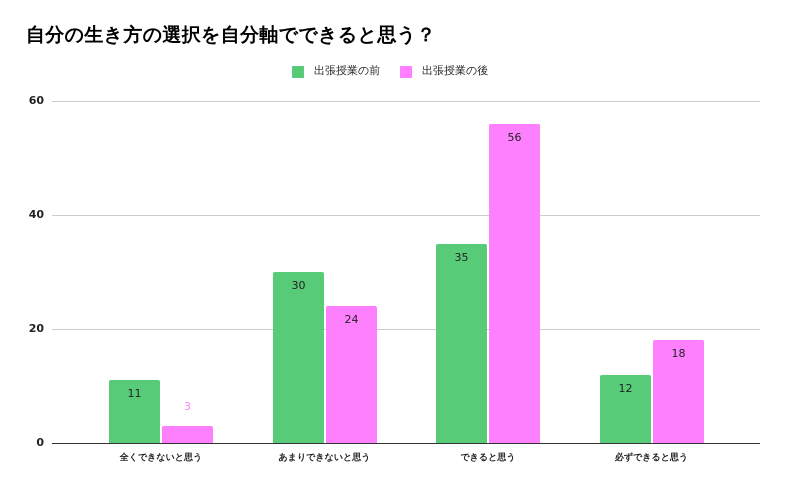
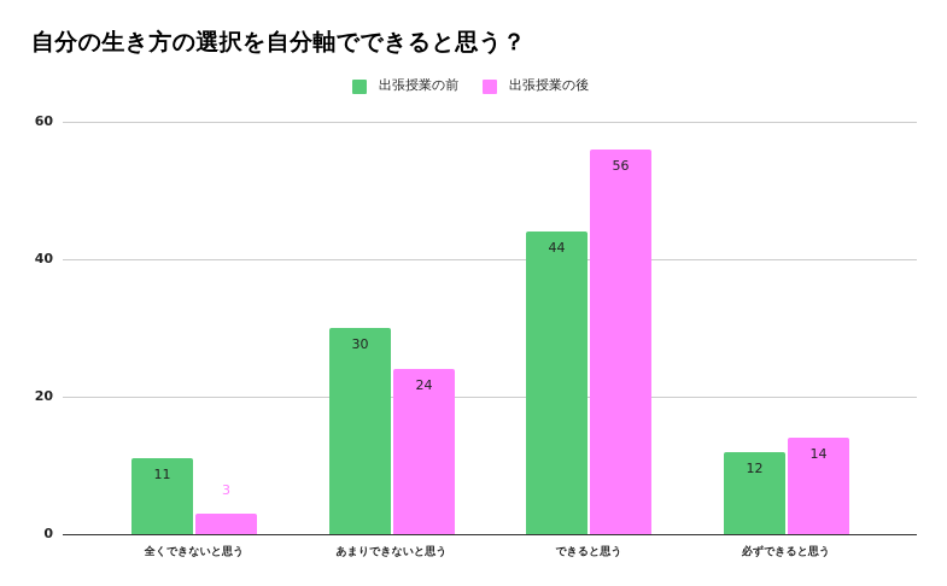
出張授業の前/できると思う: 35 -> 44
出張授業の後/必ずできると思う: 18 -> 14
